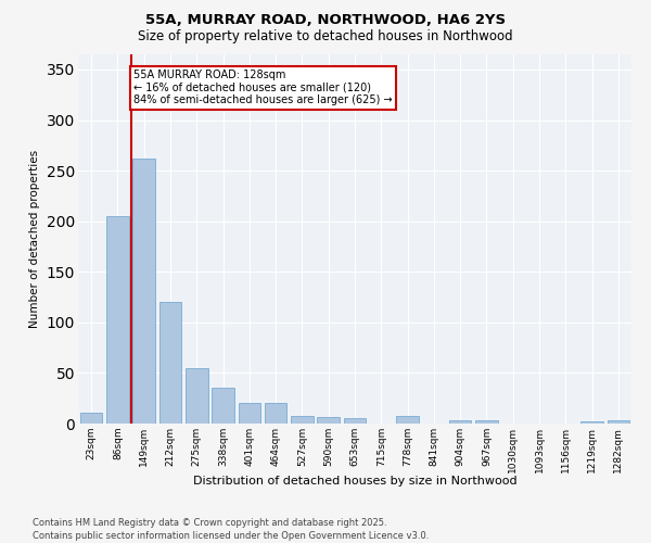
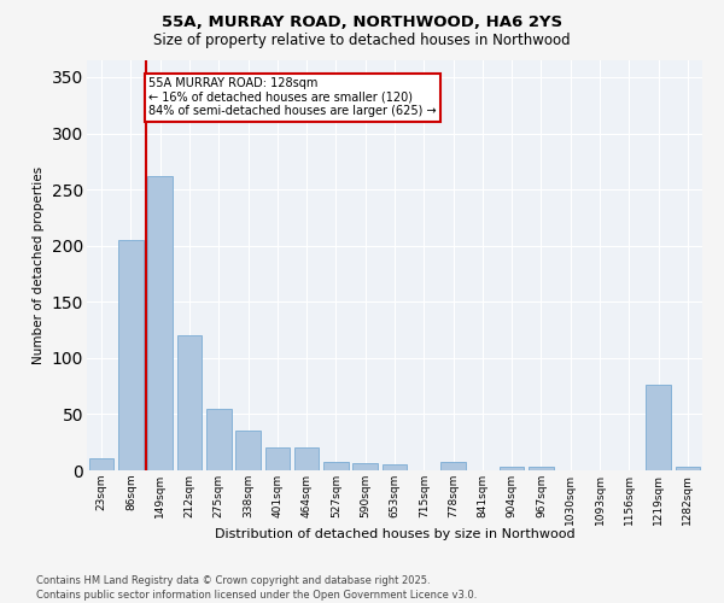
1219sqm: 2 -> 76
